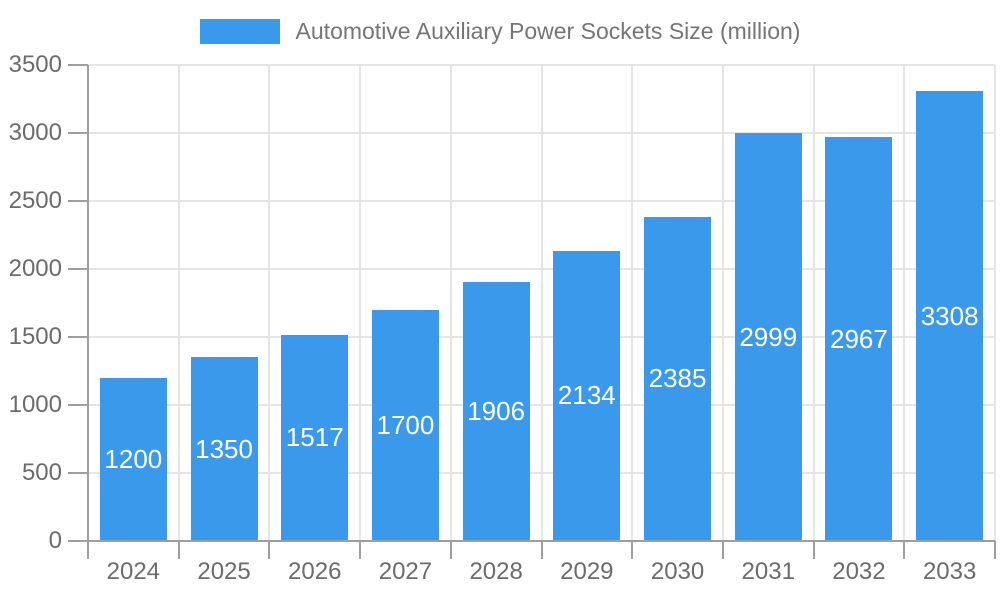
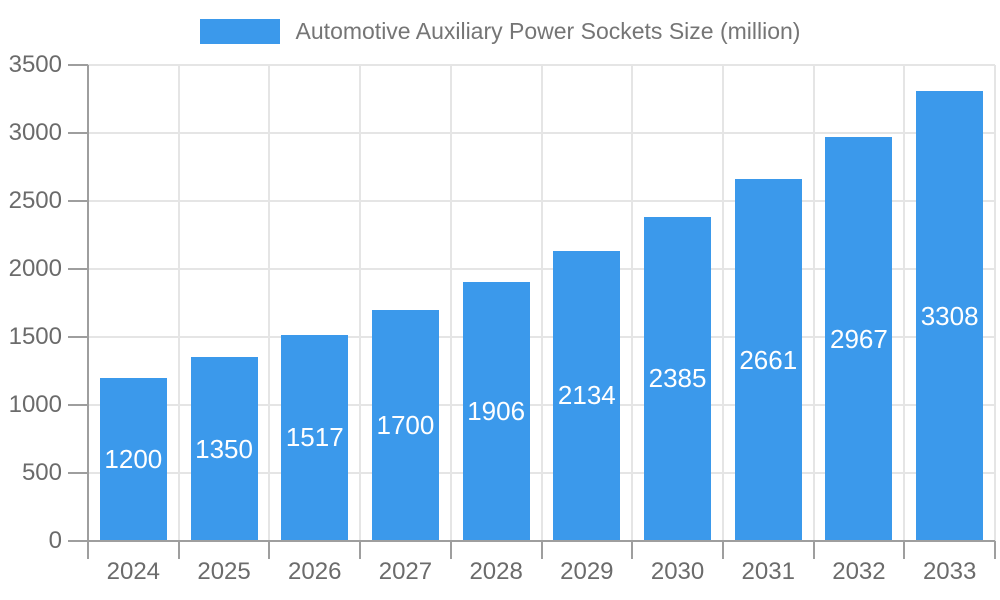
2031: 2999 -> 2661
